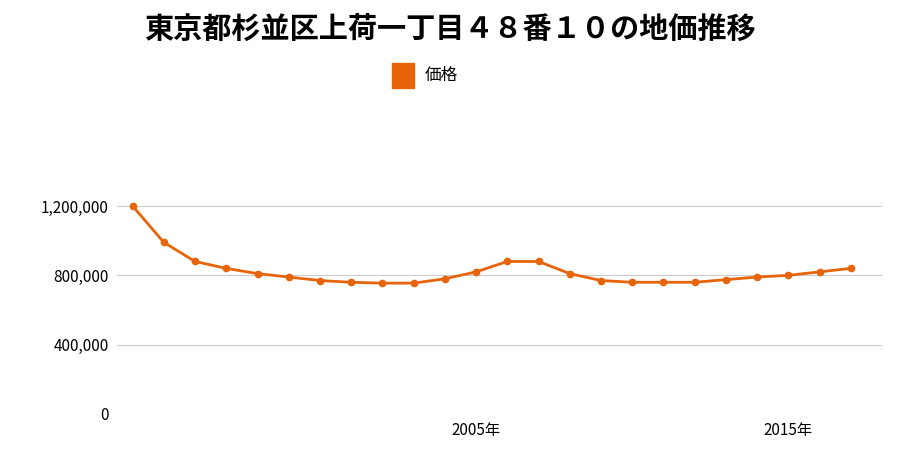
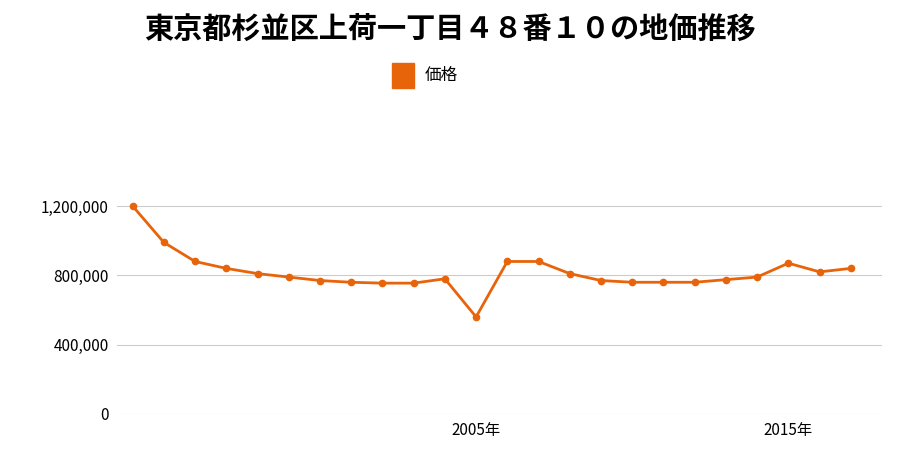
2005年: 820,000 -> 560,000
2015年: 800,000 -> 870,000
